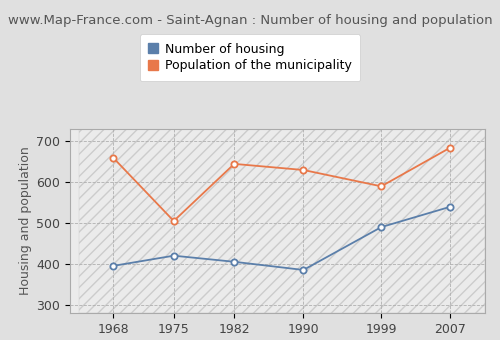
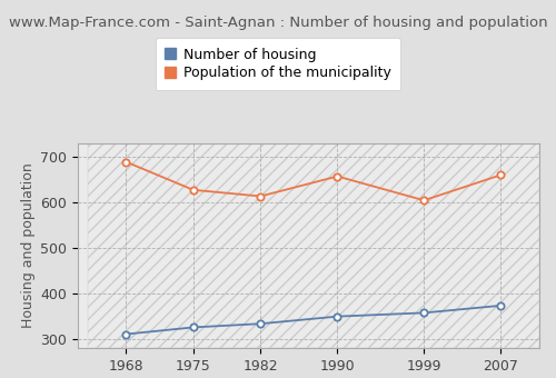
Number of housing/1968: 395 -> 310
Population of the municipality/1968: 660 -> 690
Number of housing/1975: 420 -> 325
Population of the municipality/1975: 505 -> 628
Number of housing/1982: 405 -> 333
Population of the municipality/1982: 645 -> 614
Number of housing/1990: 385 -> 349
Population of the municipality/1990: 630 -> 658
Number of housing/1999: 490 -> 357
Population of the municipality/1999: 590 -> 605
Number of housing/2007: 540 -> 373
Population of the municipality/2007: 685 -> 661
